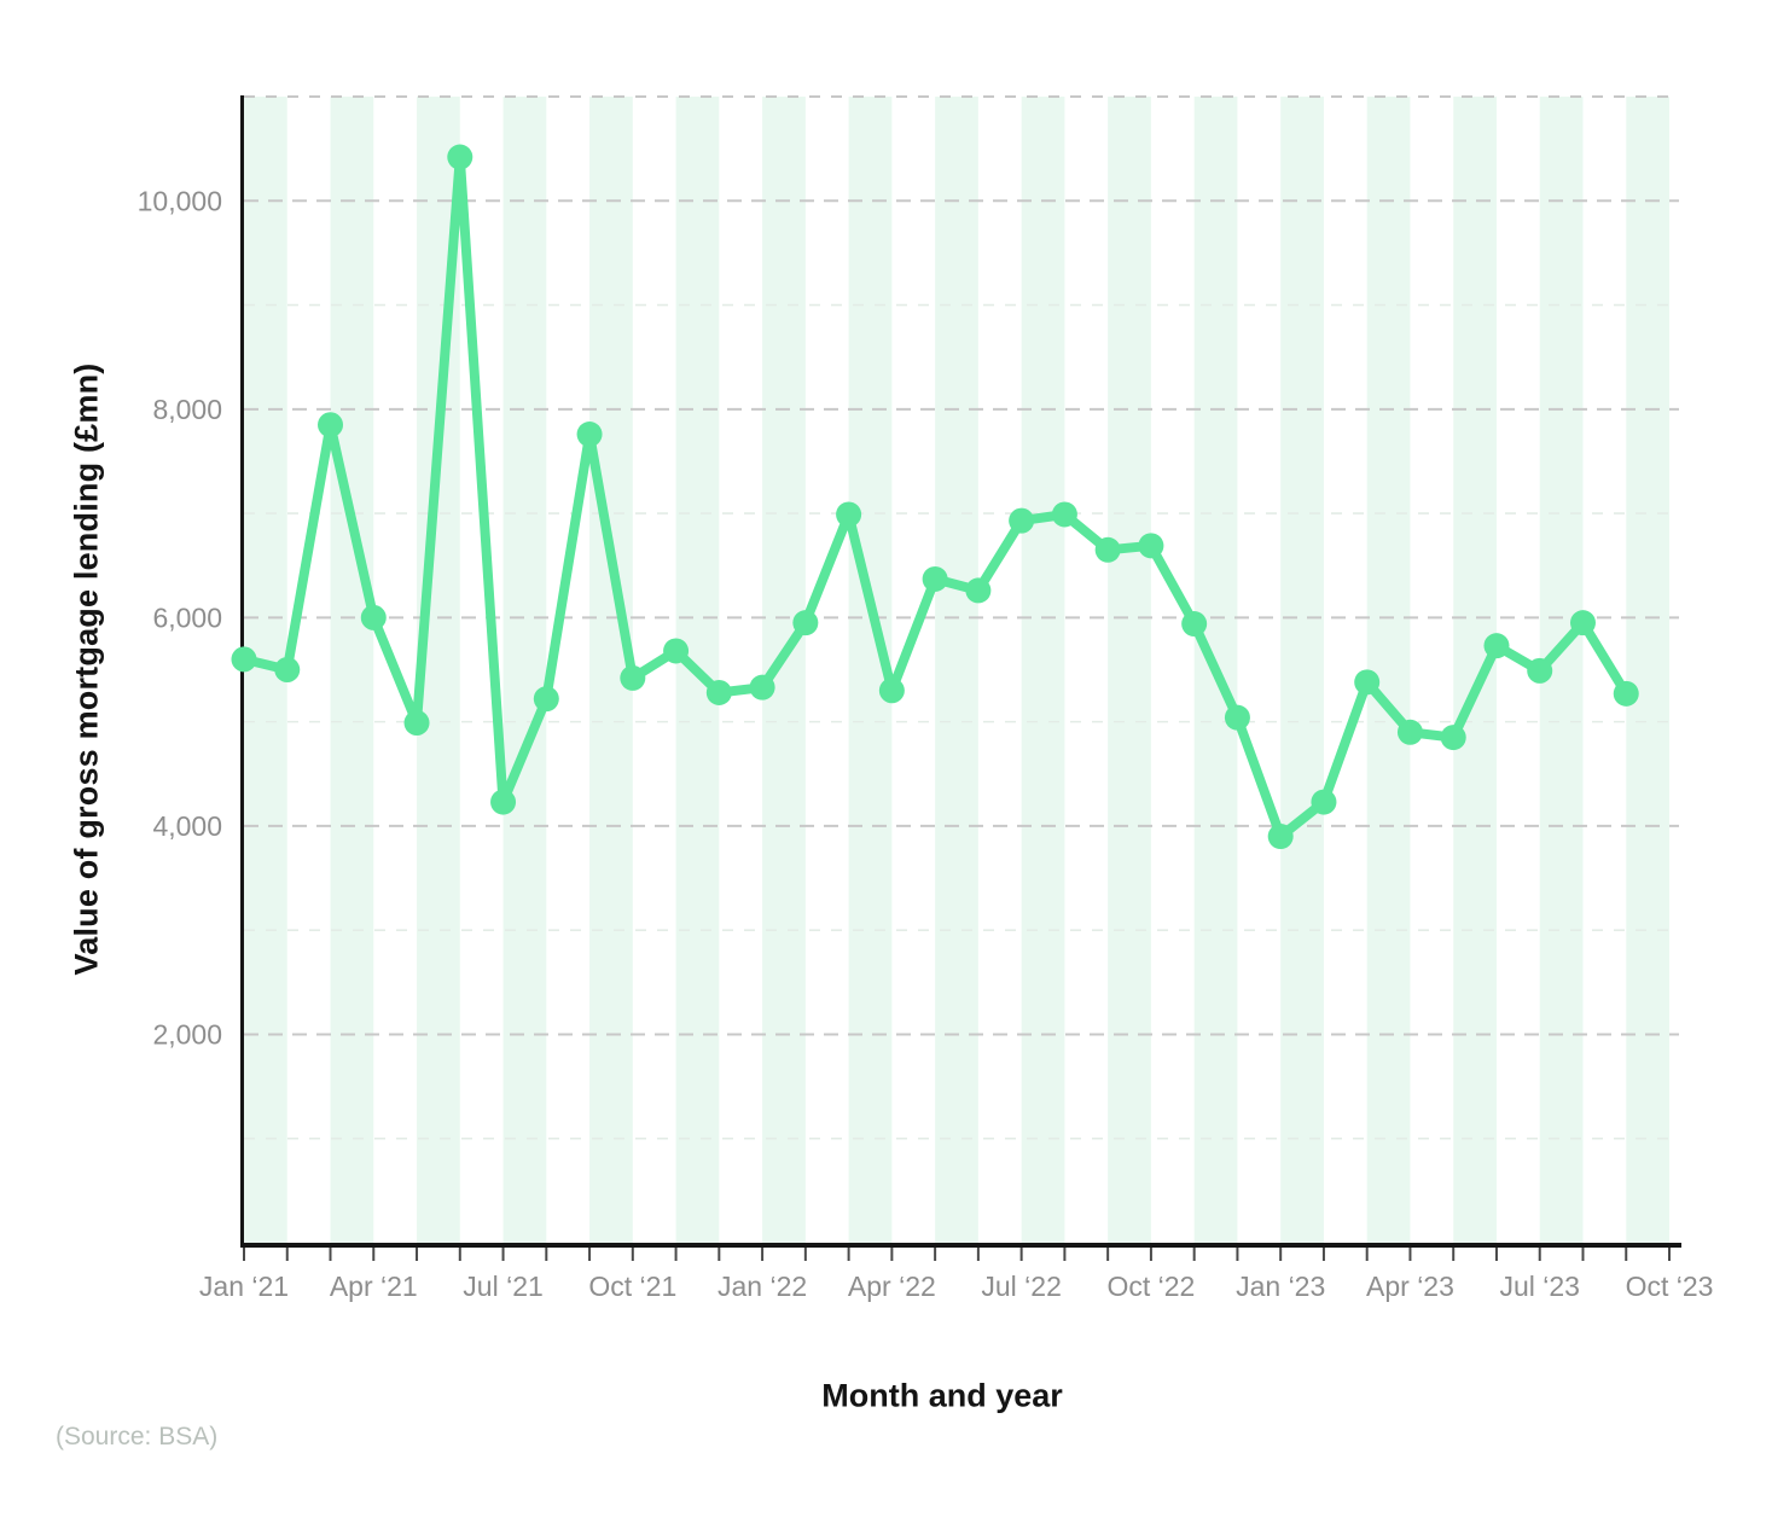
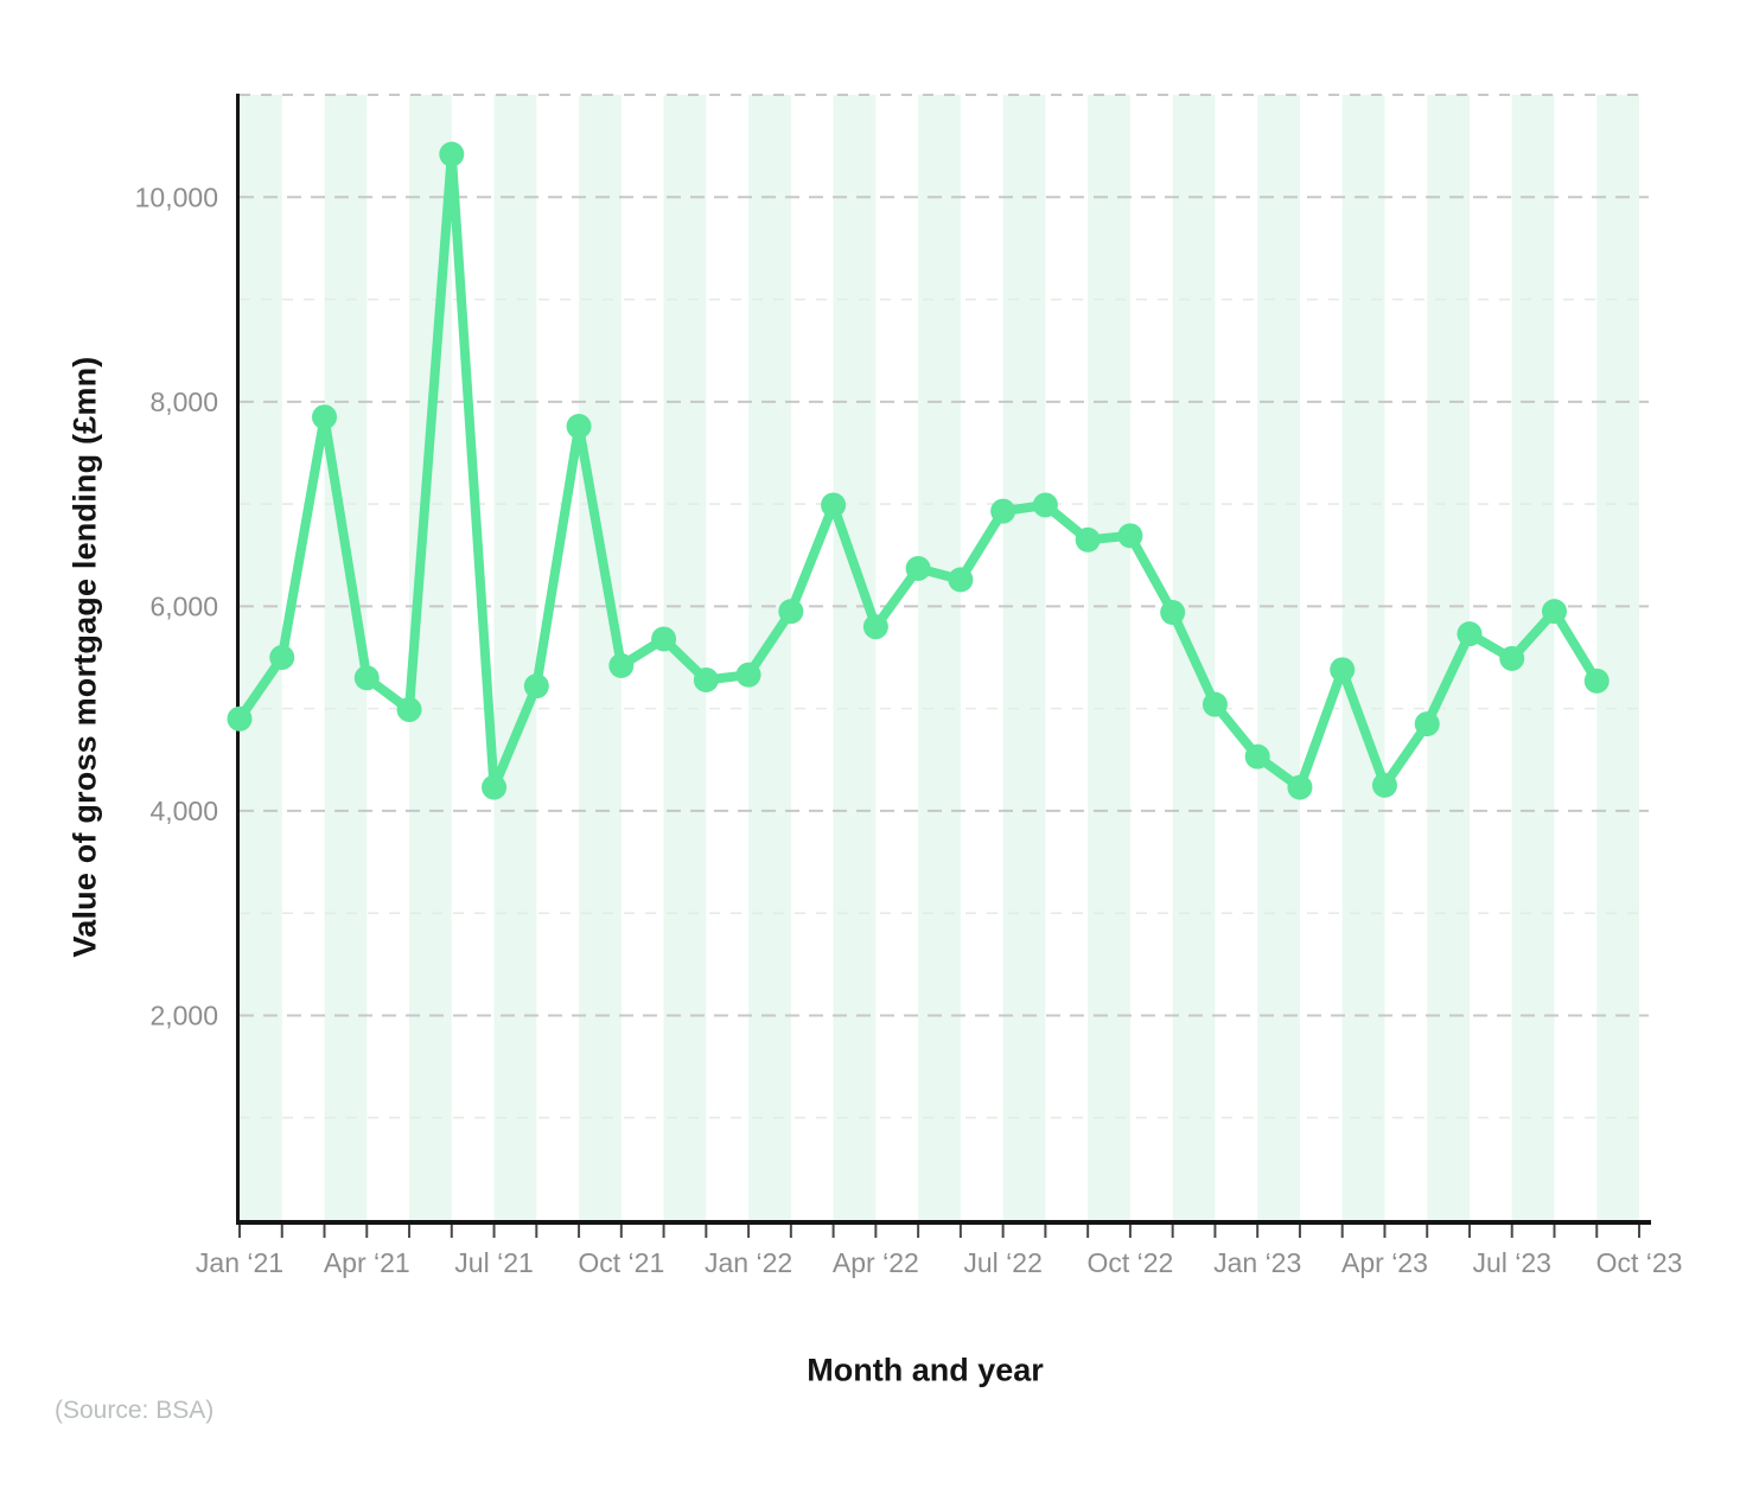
Jan ‘21: 5600 -> 4900
Apr ‘21: 6000 -> 5300
Apr ‘22: 5300 -> 5800
Jan ‘23: 3900 -> 4500
Apr ‘23: 4900 -> 4200
